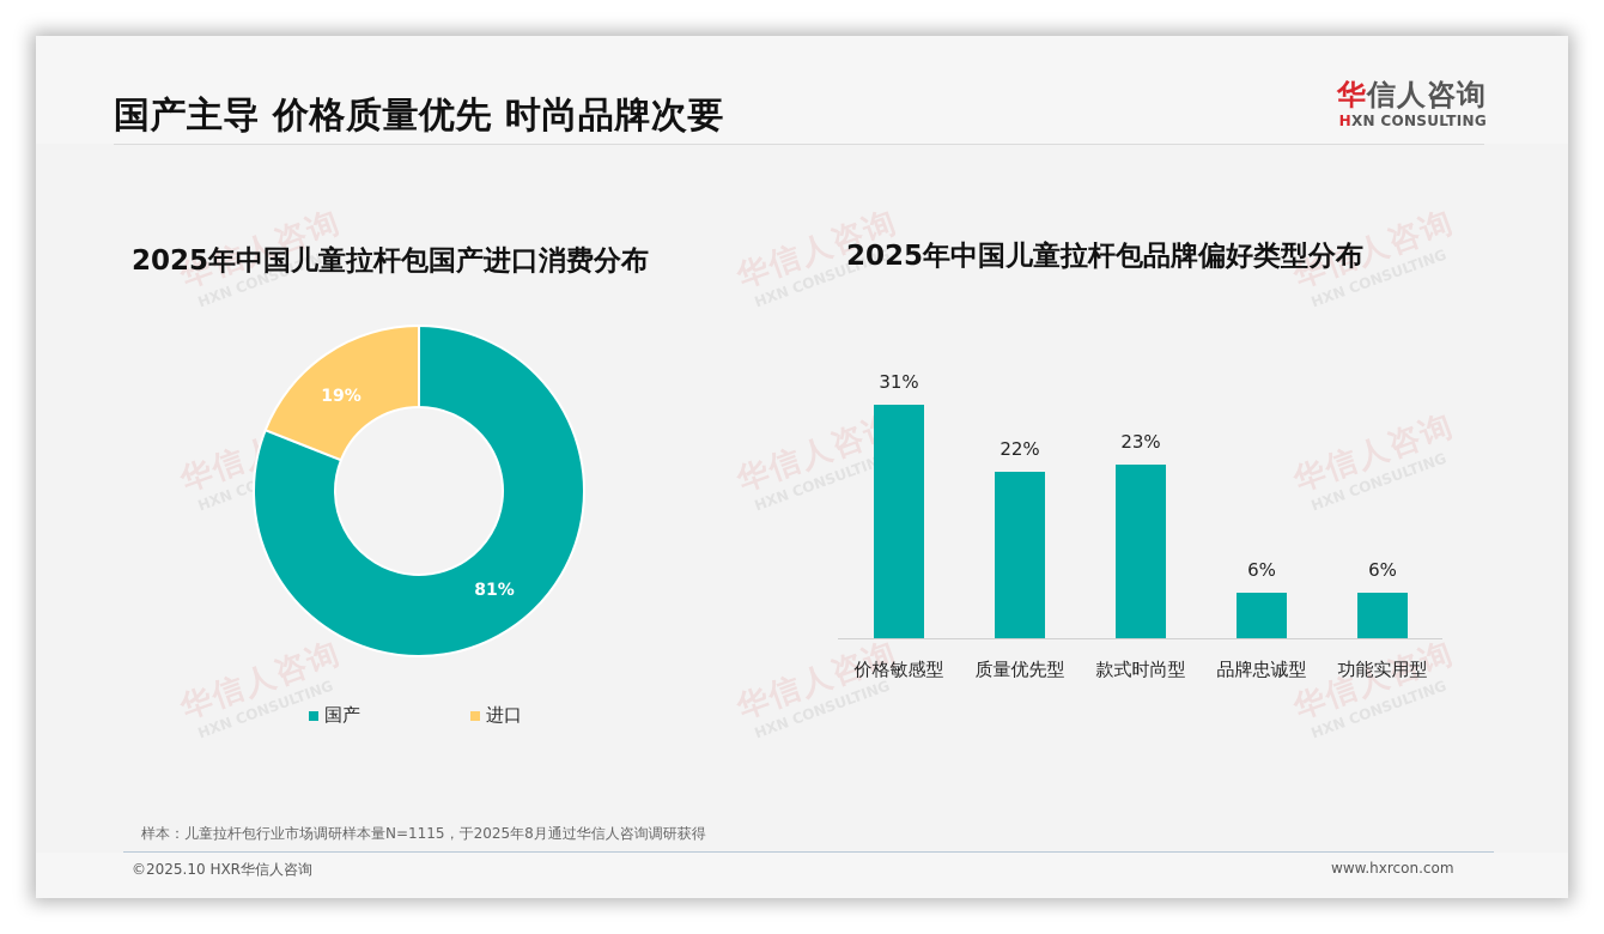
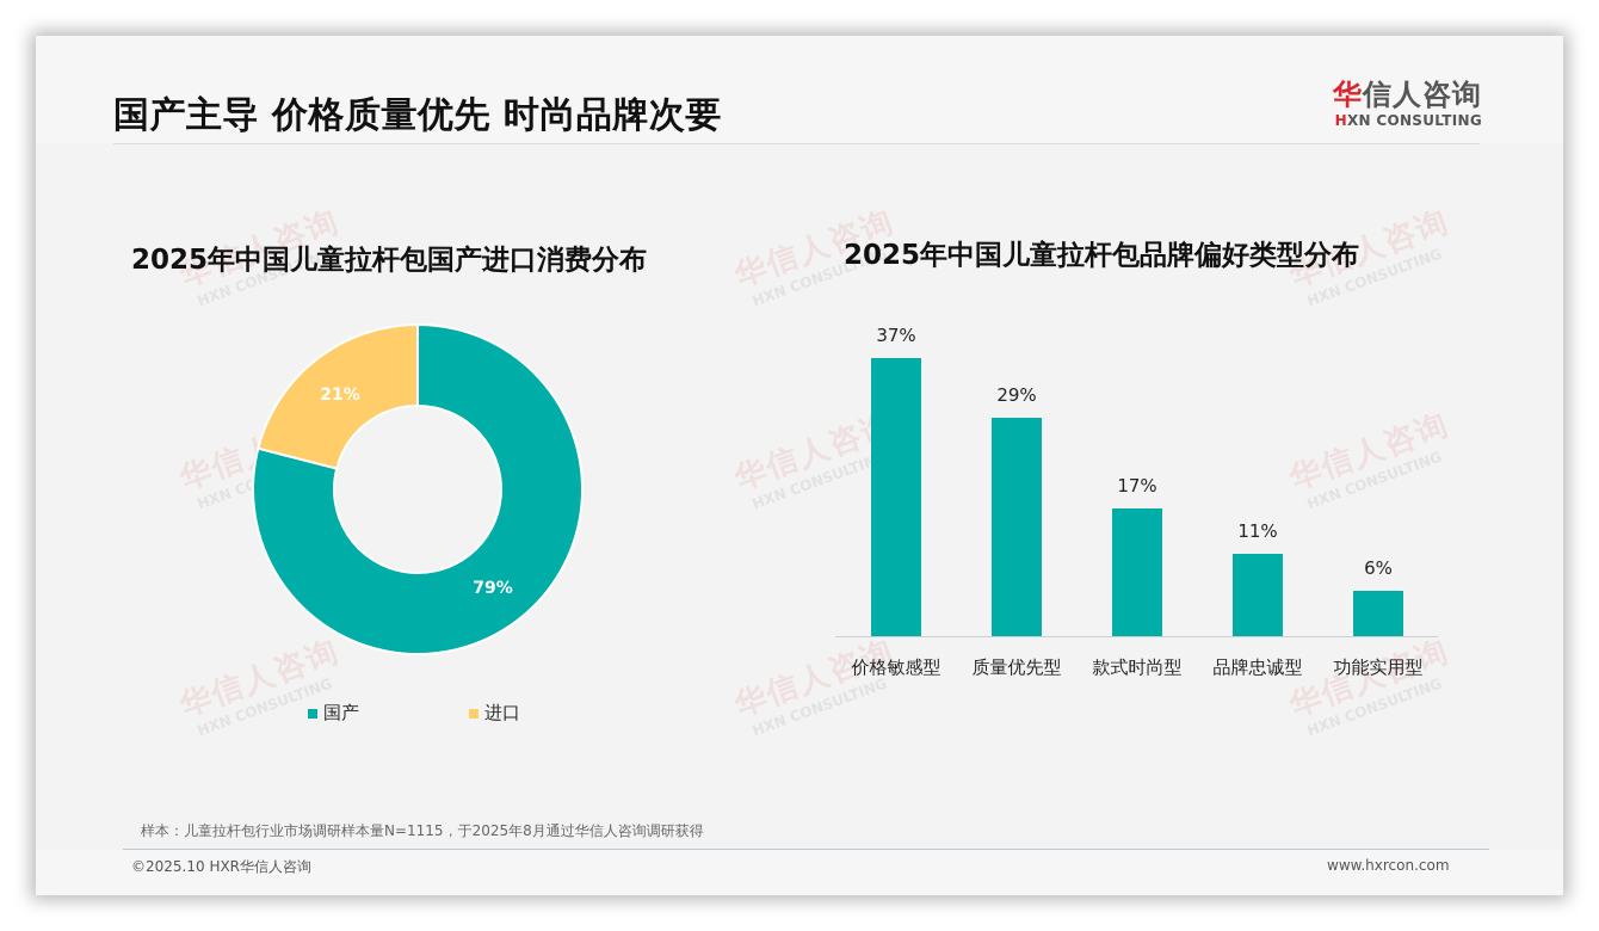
2025年中国儿童拉杆包国产进口消费分布/国产: 81% -> 79%
2025年中国儿童拉杆包国产进口消费分布/进口: 19% -> 21%
2025年中国儿童拉杆包品牌偏好类型分布/价格敏感型: 31% -> 37%
2025年中国儿童拉杆包品牌偏好类型分布/质量优先型: 22% -> 29%
2025年中国儿童拉杆包品牌偏好类型分布/款式时尚型: 23% -> 17%
2025年中国儿童拉杆包品牌偏好类型分布/品牌忠诚型: 6% -> 11%
